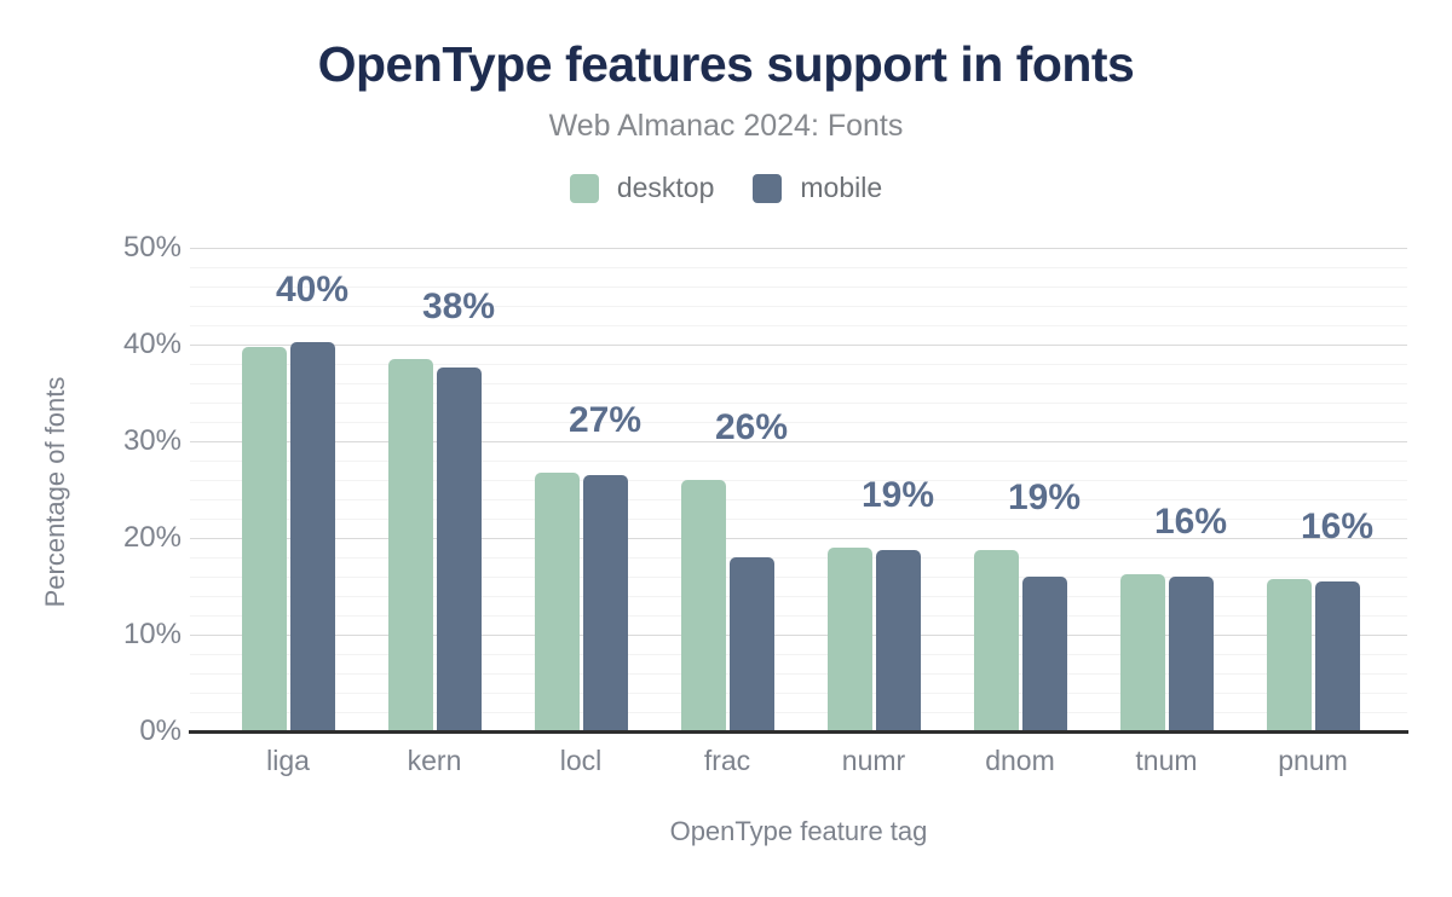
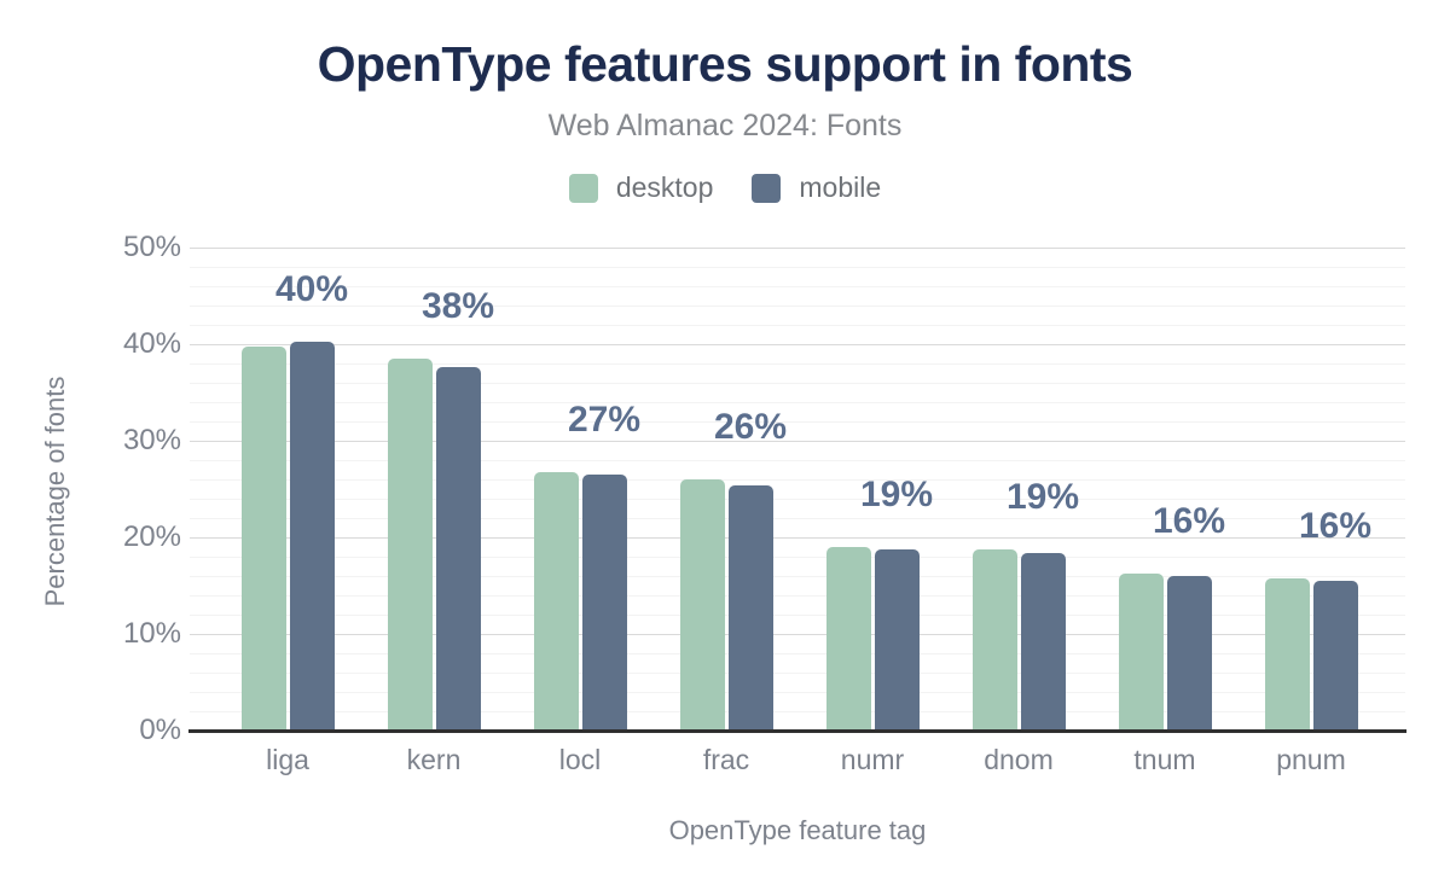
mobile/frac: 18% -> 25%
mobile/dnom: 16% -> 18%
